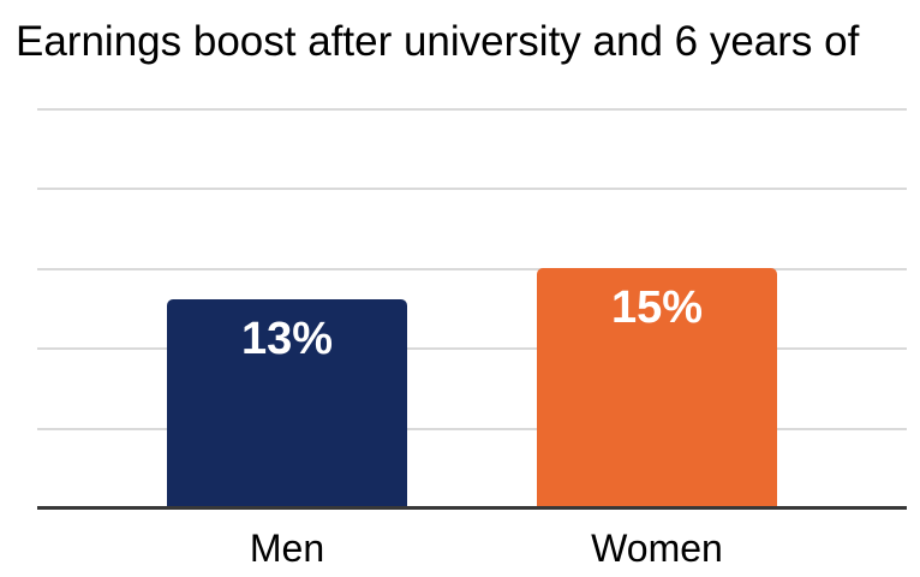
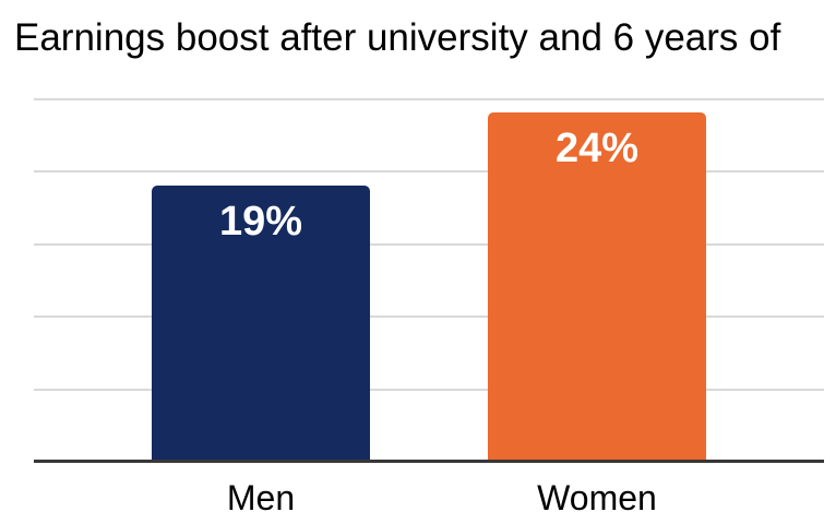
Men: 13% -> 19%
Women: 15% -> 24%
